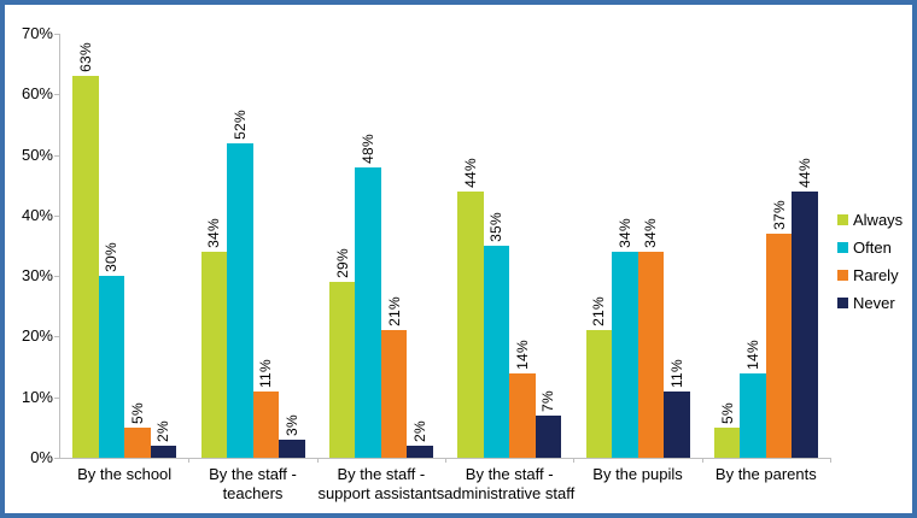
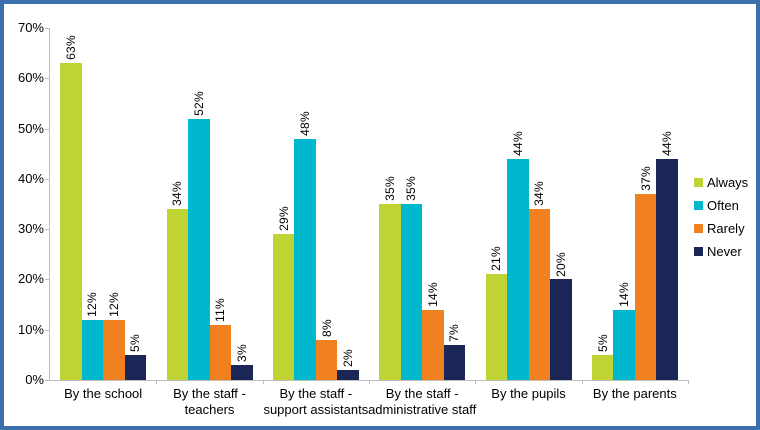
Often/By the school: 30% -> 12%
Rarely/By the school: 5% -> 12%
Never/By the school: 2% -> 5%
Rarely/By the staff - support assistants: 21% -> 8%
Always/By the staff - administrative staff: 44% -> 35%
Often/By the pupils: 34% -> 44%
Never/By the pupils: 11% -> 20%
